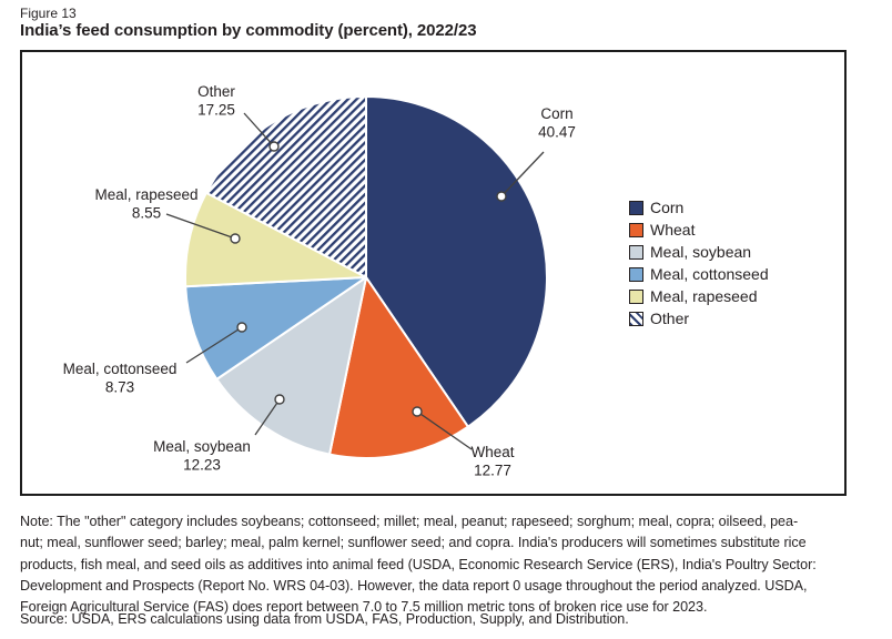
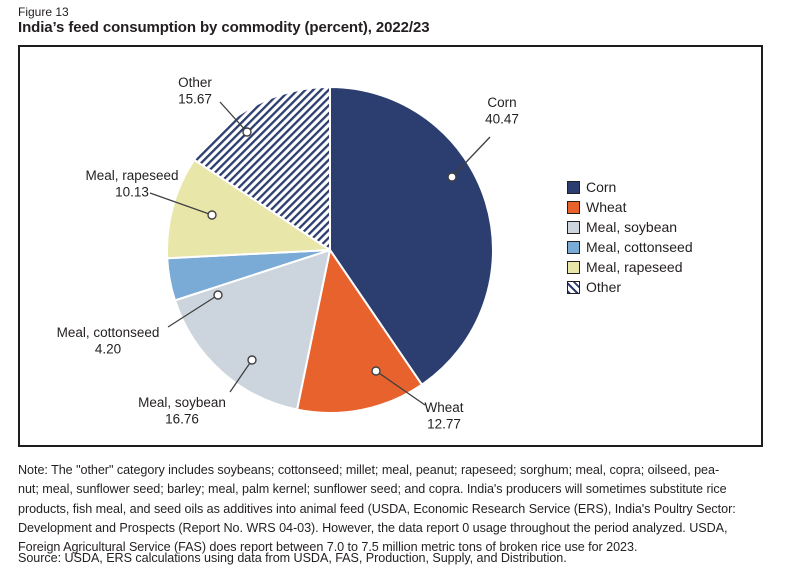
Meal, soybean: 12.23 -> 16.76
Meal, cottonseed: 8.73 -> 4.20
Meal, rapeseed: 8.55 -> 10.13
Other: 17.25 -> 15.67
